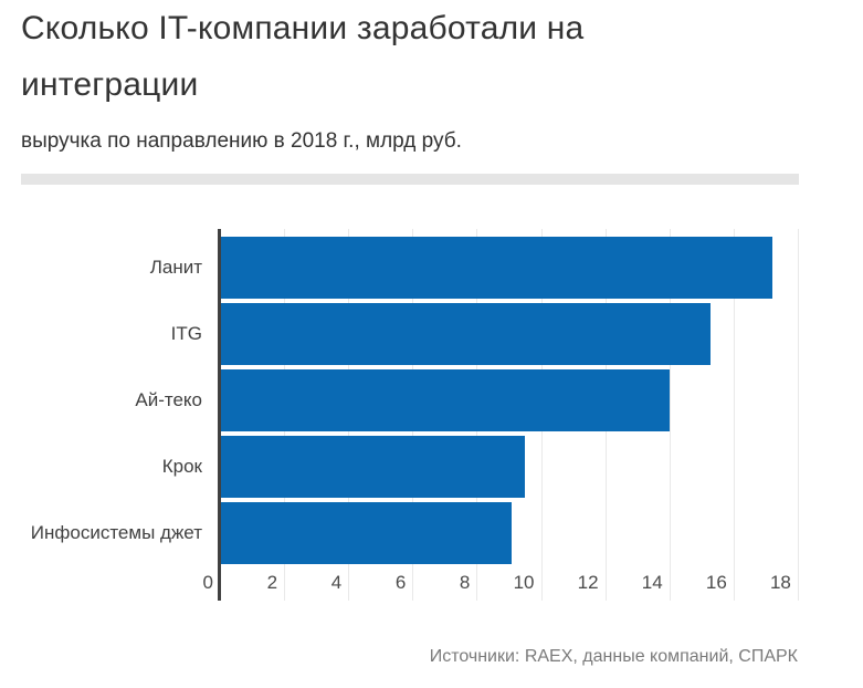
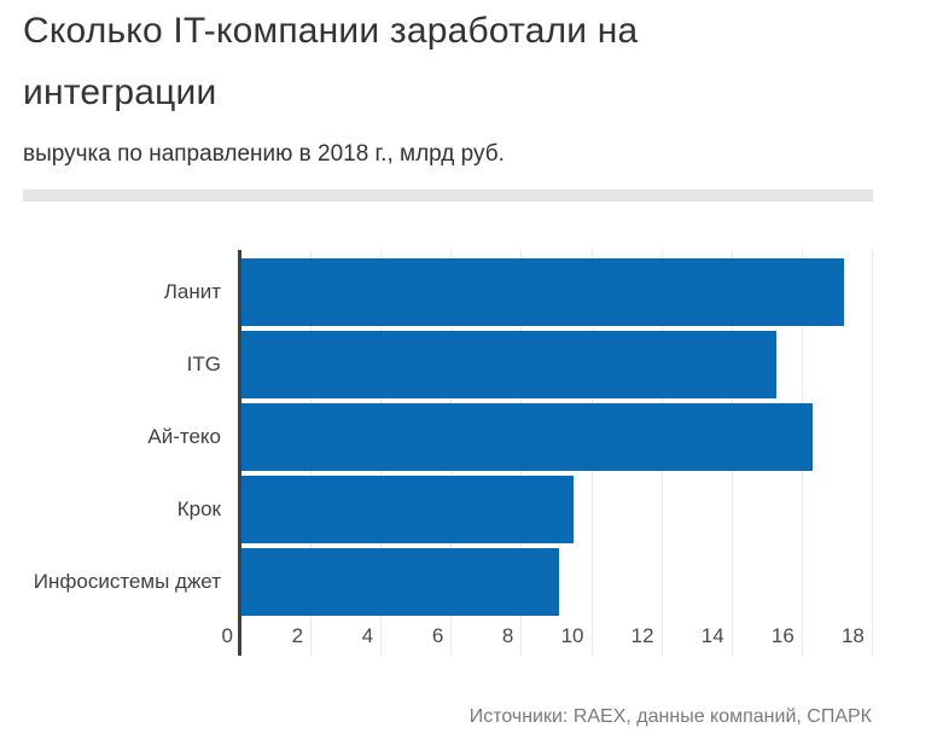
Ай-теко: 14.0 -> 16.3
